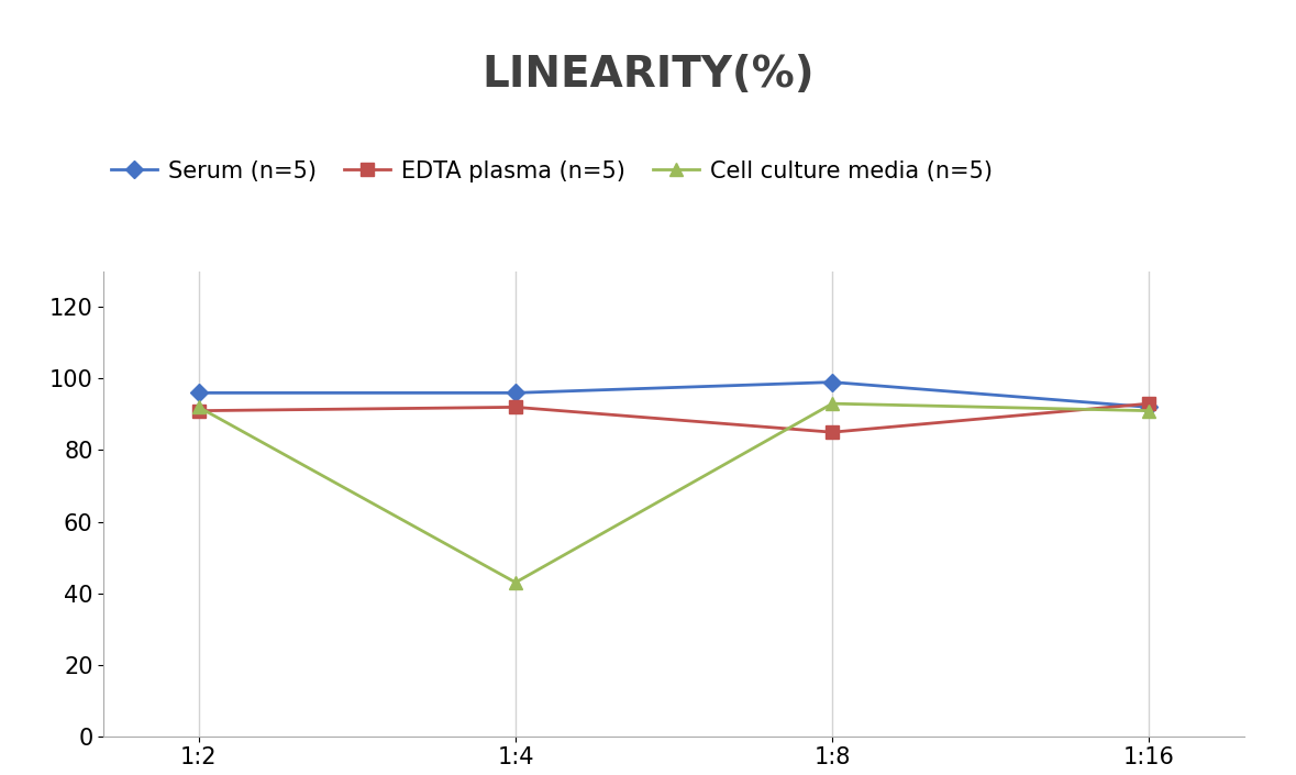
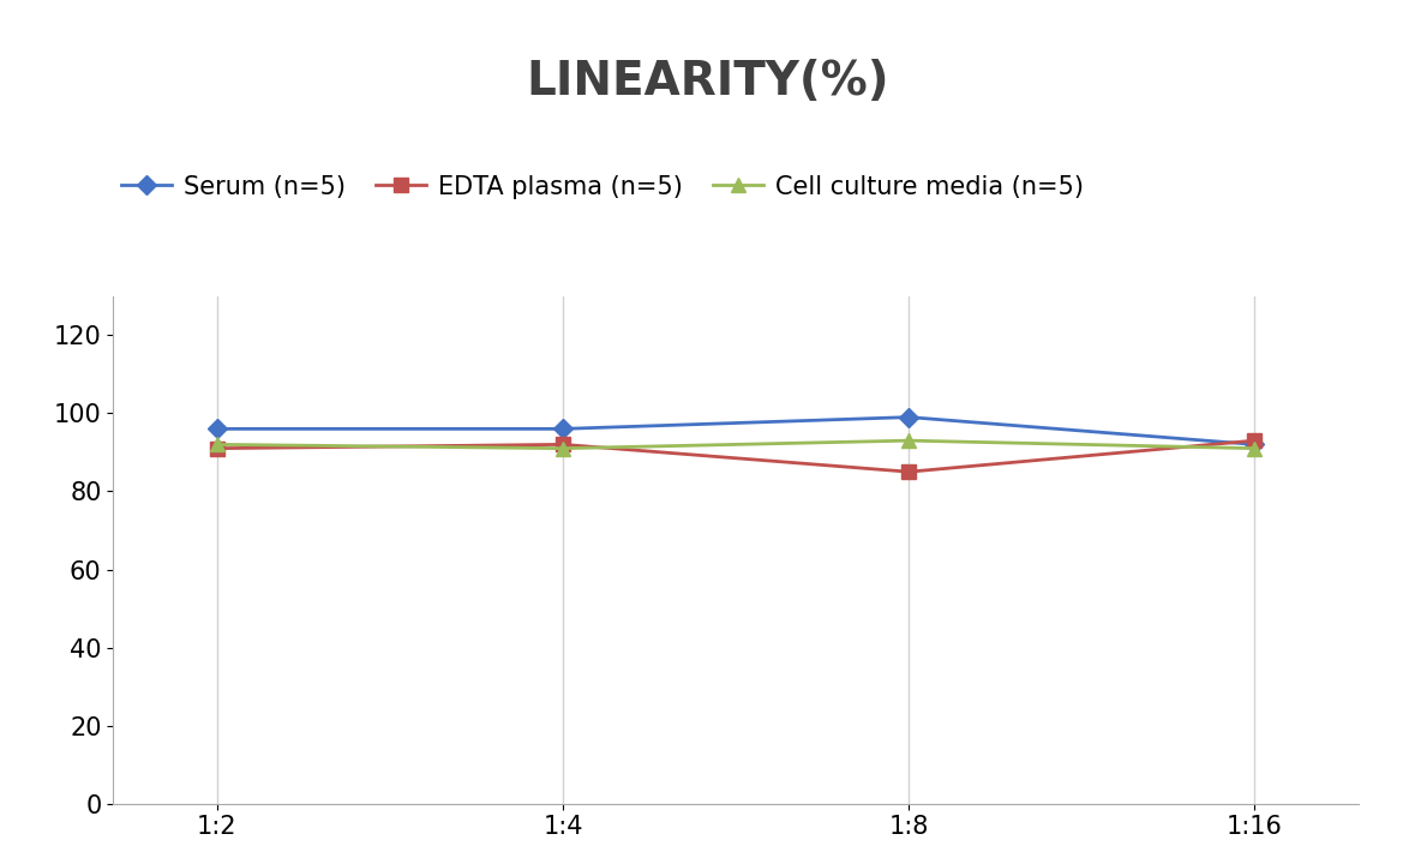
Cell culture media (n=5)/1:4: 43 -> 91
